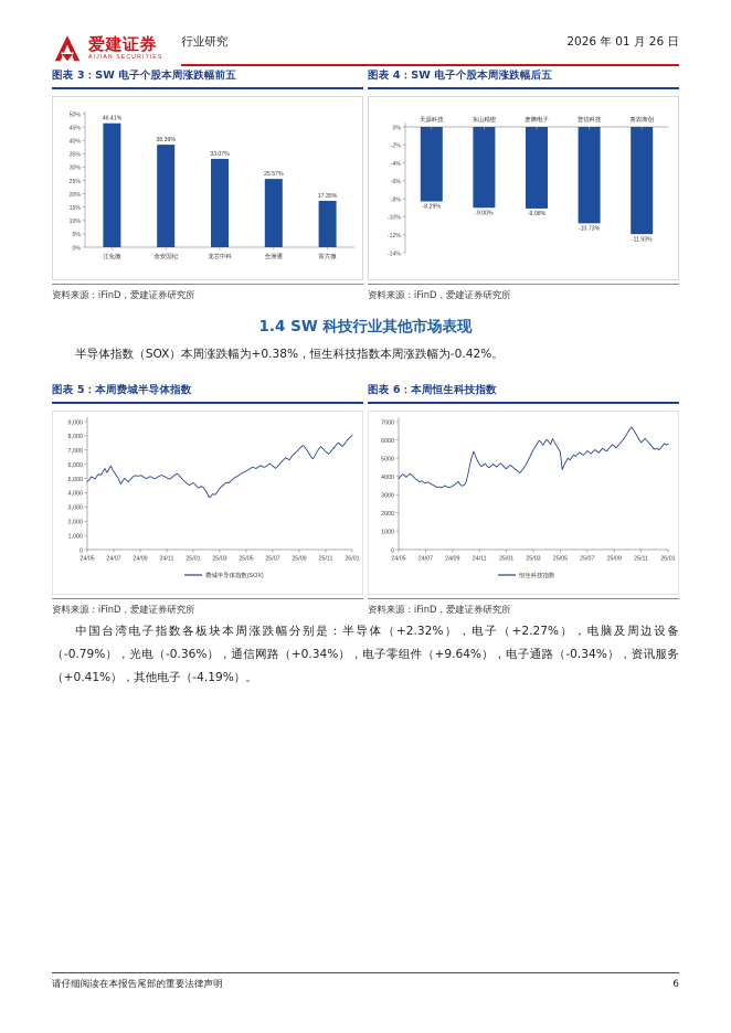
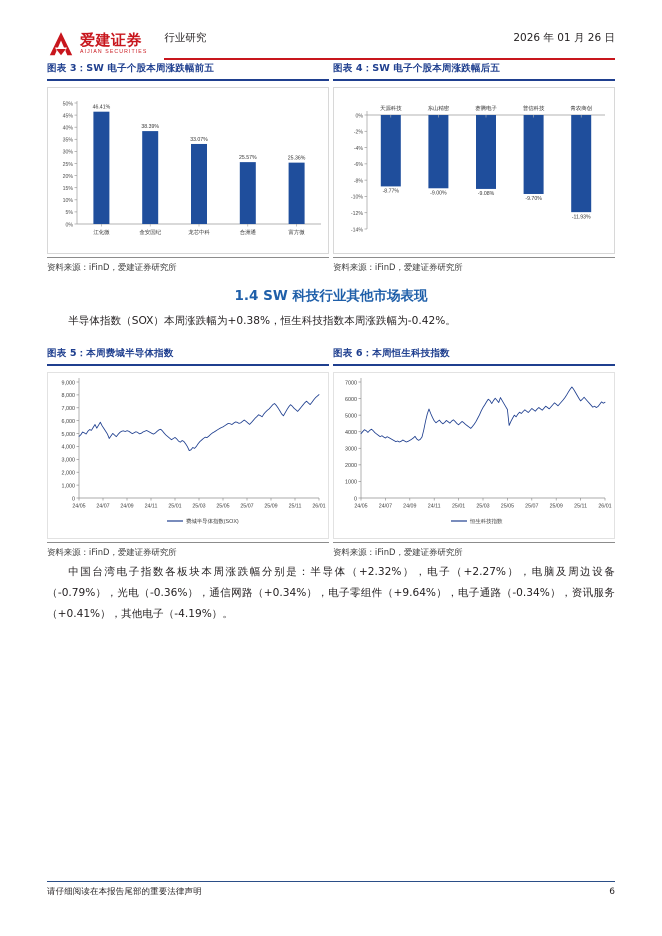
图表 3：SW 电子个股本周涨跌幅前五/富方微: 17.35% -> 25.36%
图表 4：SW 电子个股本周涨跌幅后五/天源科技: -8.29% -> -8.77%
图表 4：SW 电子个股本周涨跌幅后五/普信科技: -10.73% -> -9.70%
